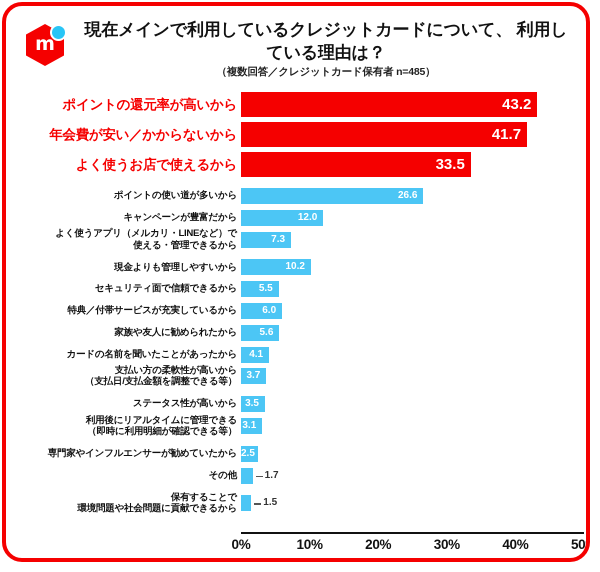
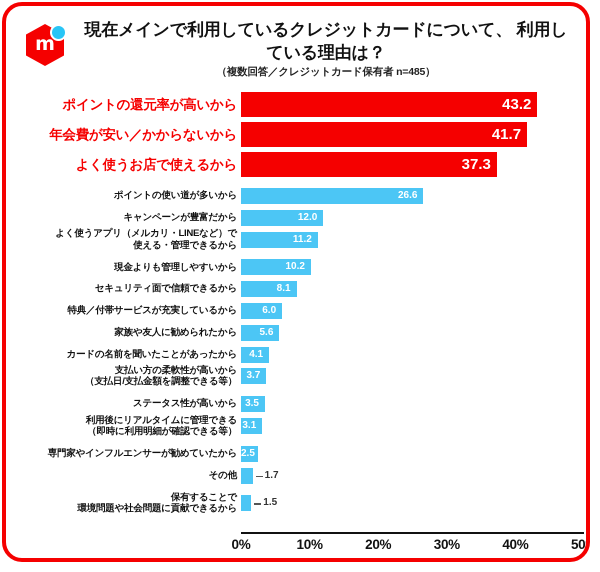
よく使うお店で使えるから: 33.5 -> 37.3
よく使うアプリ（メルカリ・LINEなど）で 使える・管理できるから: 7.3 -> 11.2
セキュリティ面で信頼できるから: 5.5 -> 8.1
